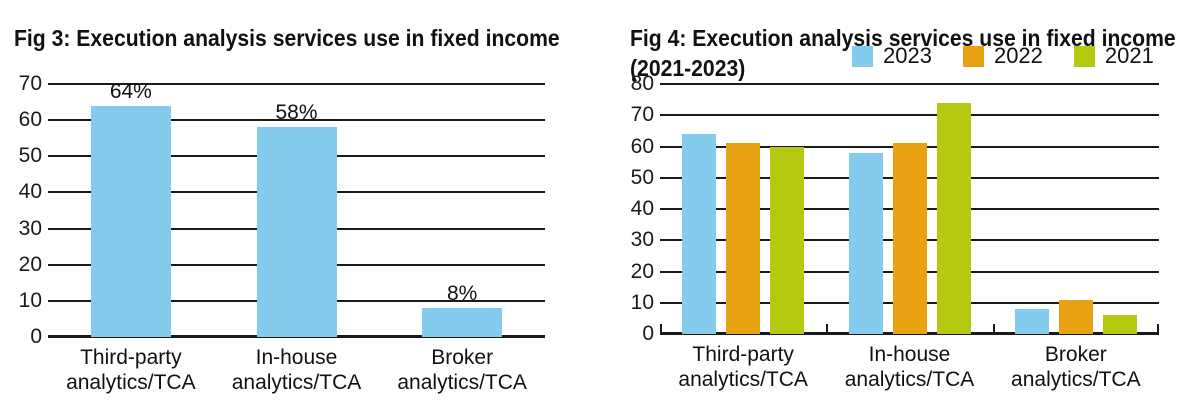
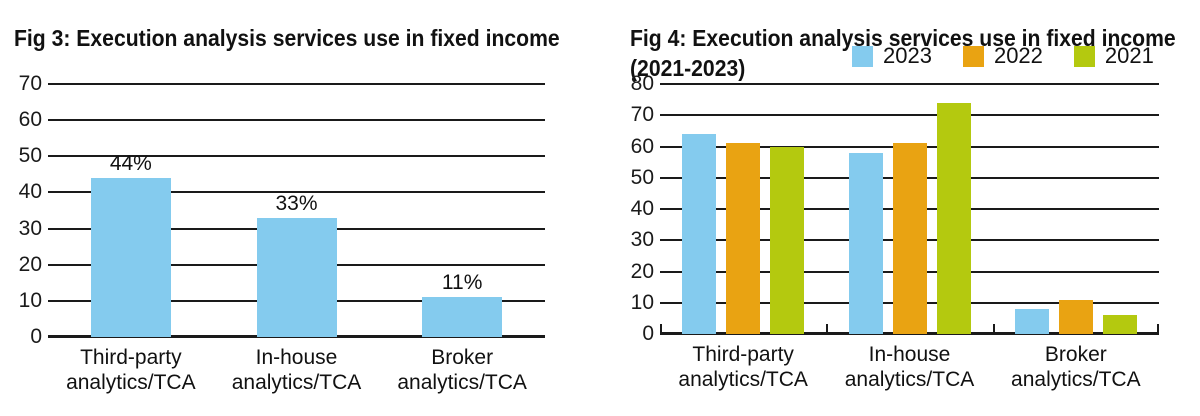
Fig 3: Execution analysis services use in fixed income/Third-party analytics/TCA: 64% -> 44%
Fig 3: Execution analysis services use in fixed income/In-house analytics/TCA: 58% -> 33%
Fig 3: Execution analysis services use in fixed income/Broker analytics/TCA: 8% -> 11%
